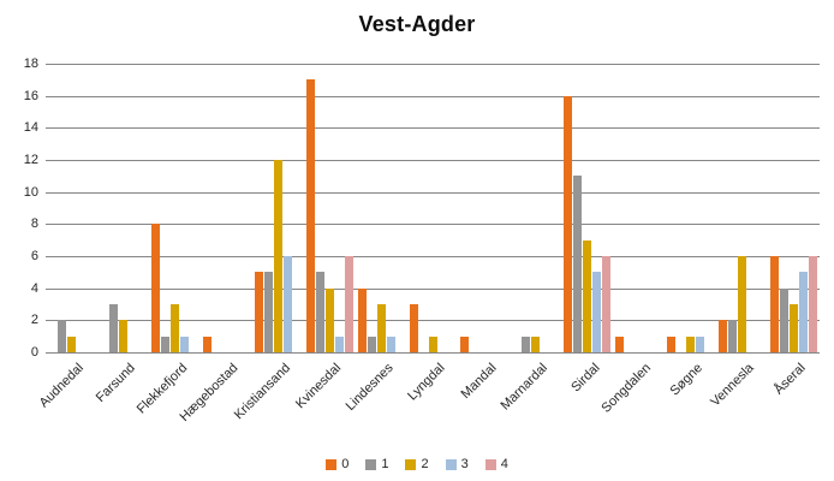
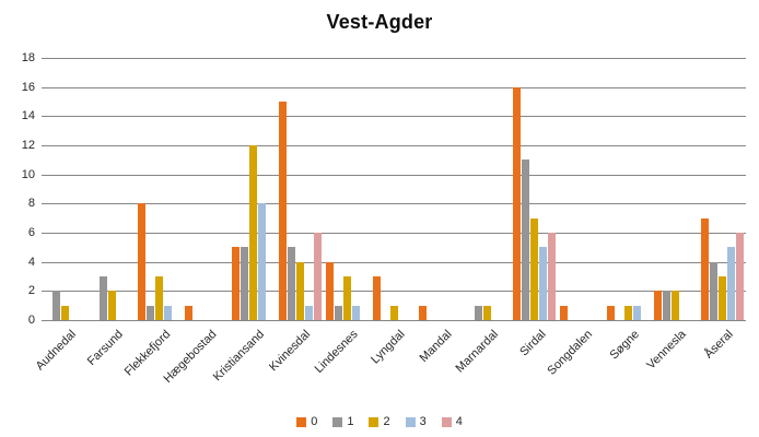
3/Kristiansand: 6 -> 8
0/Kvinesdal: 17 -> 15
2/Vennesla: 6 -> 2
0/Åseral: 6 -> 7
